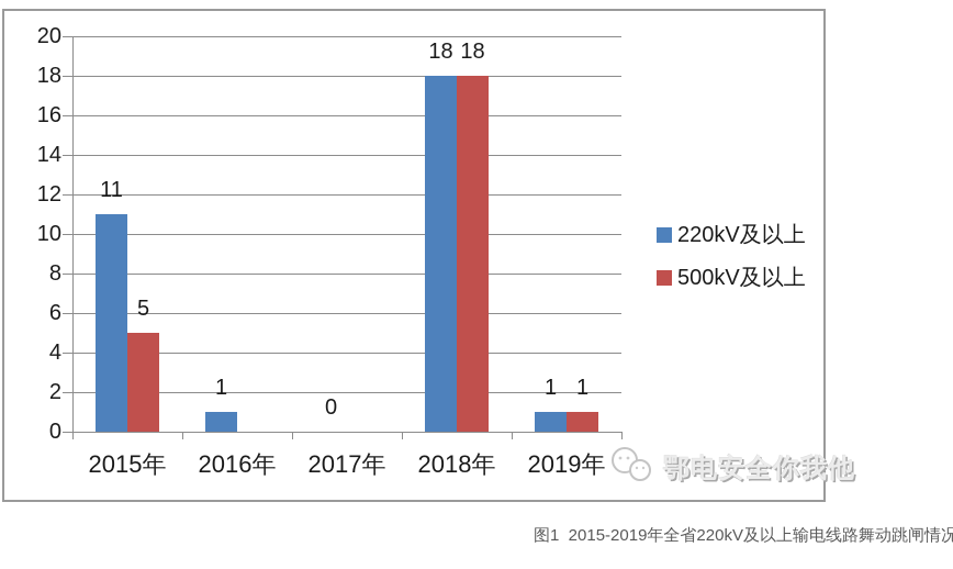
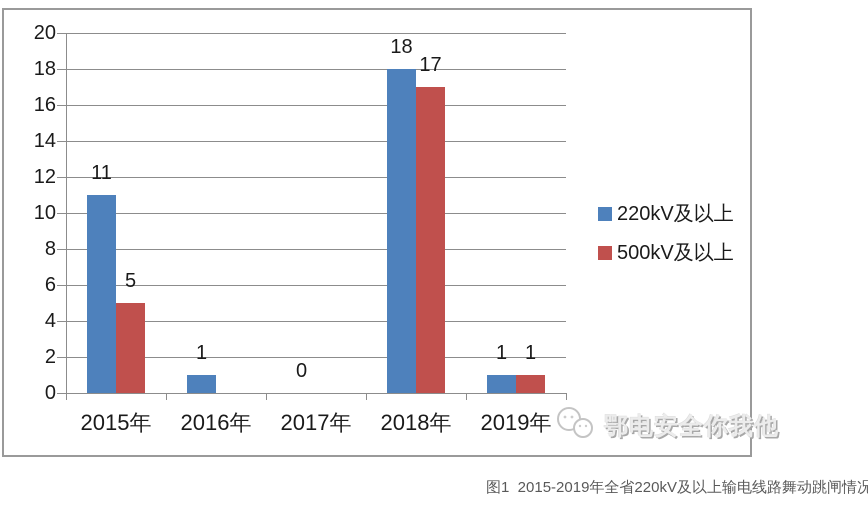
500kV及以上/2018年: 18 -> 17
